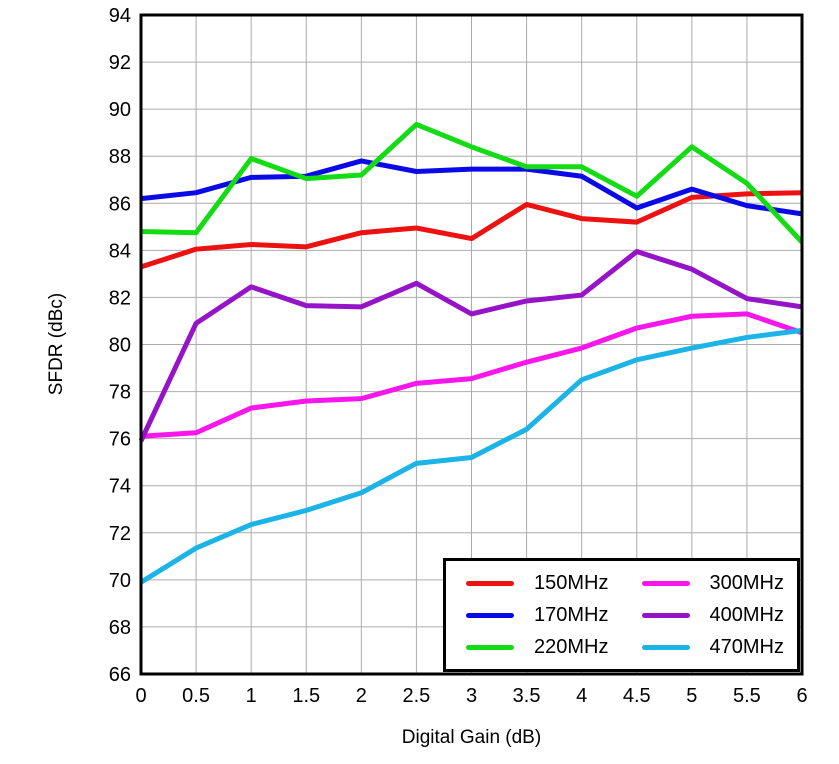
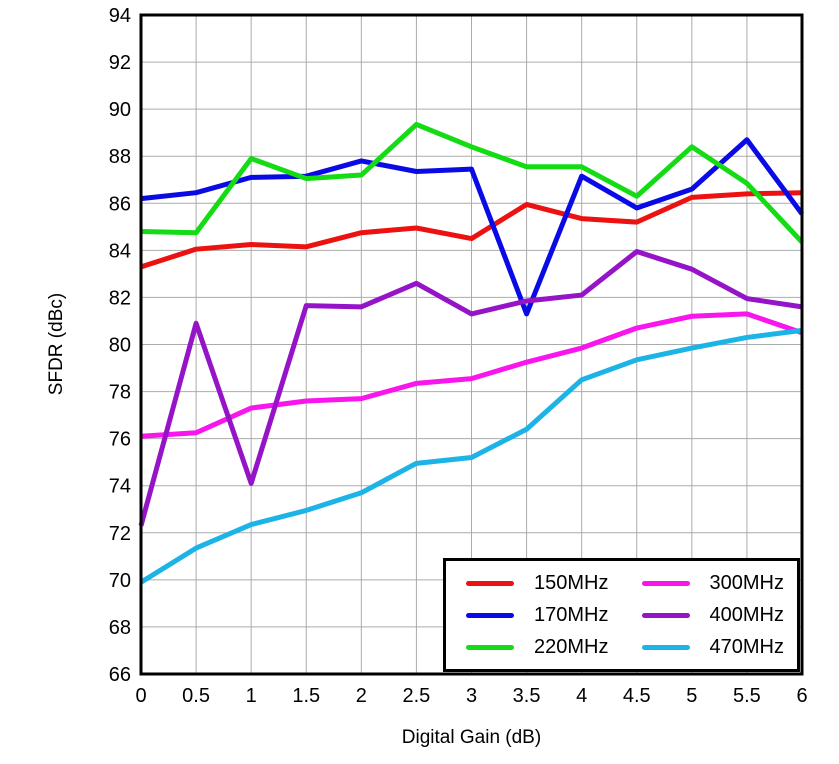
400MHz/0: 75.9 -> 72.3
400MHz/1: 82.5 -> 74.1
170MHz/3.5: 87.5 -> 81.3
170MHz/5.5: 85.9 -> 88.7
